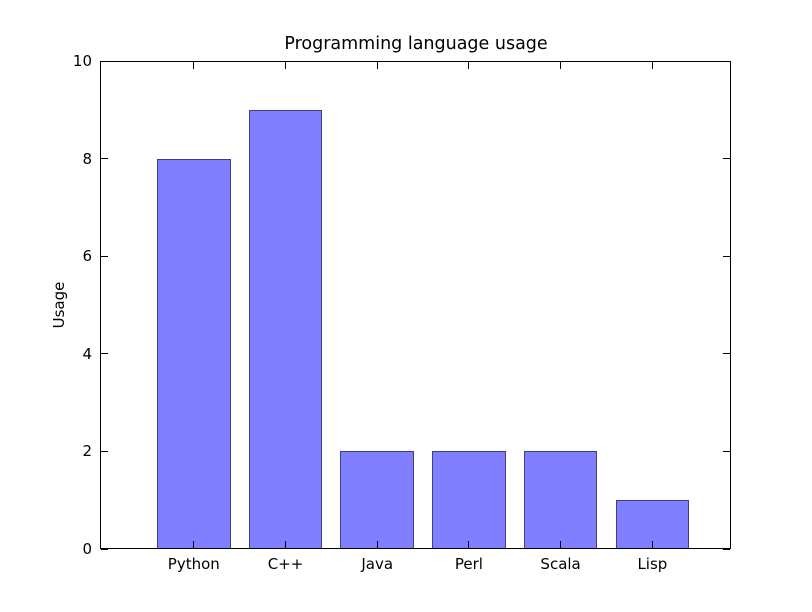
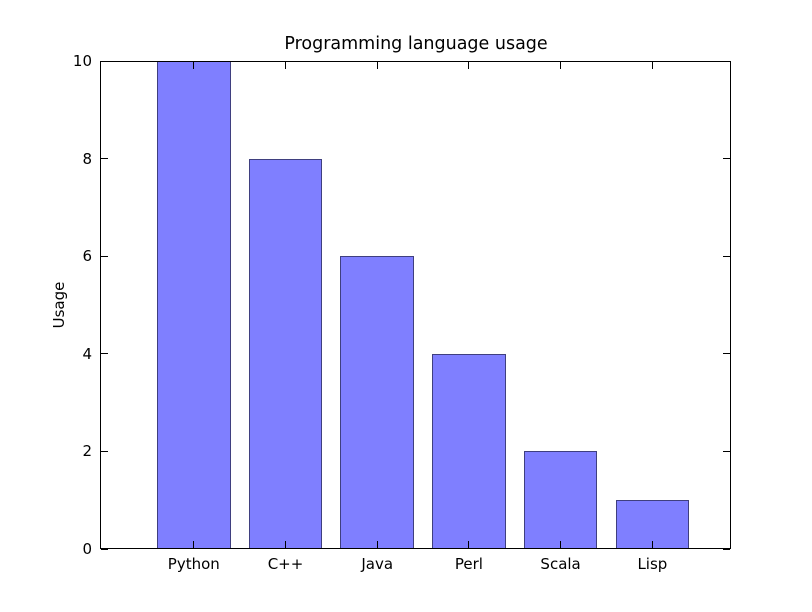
Python: 8 -> 10
C++: 9 -> 8
Java: 2 -> 6
Perl: 2 -> 4
